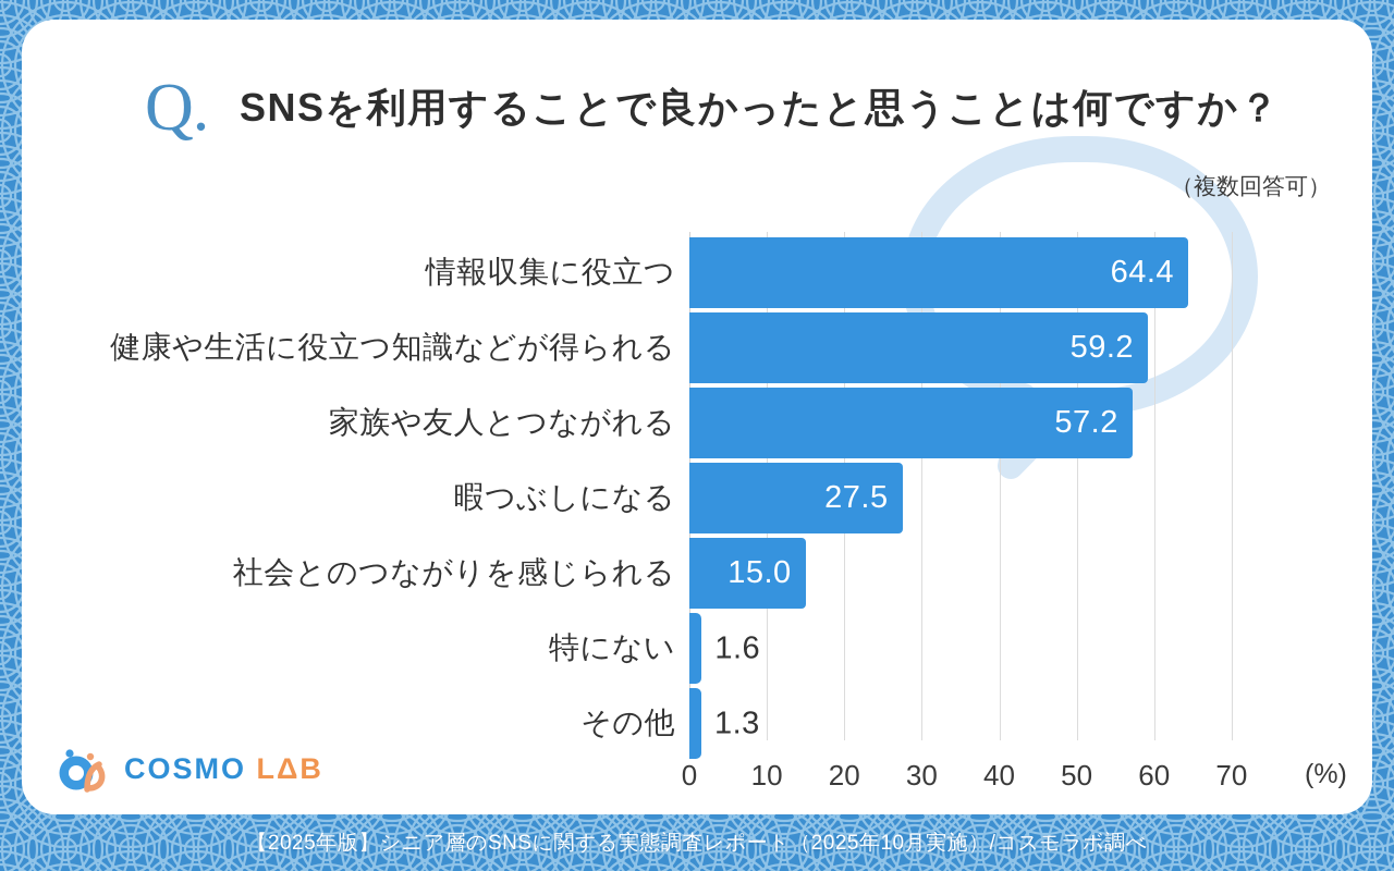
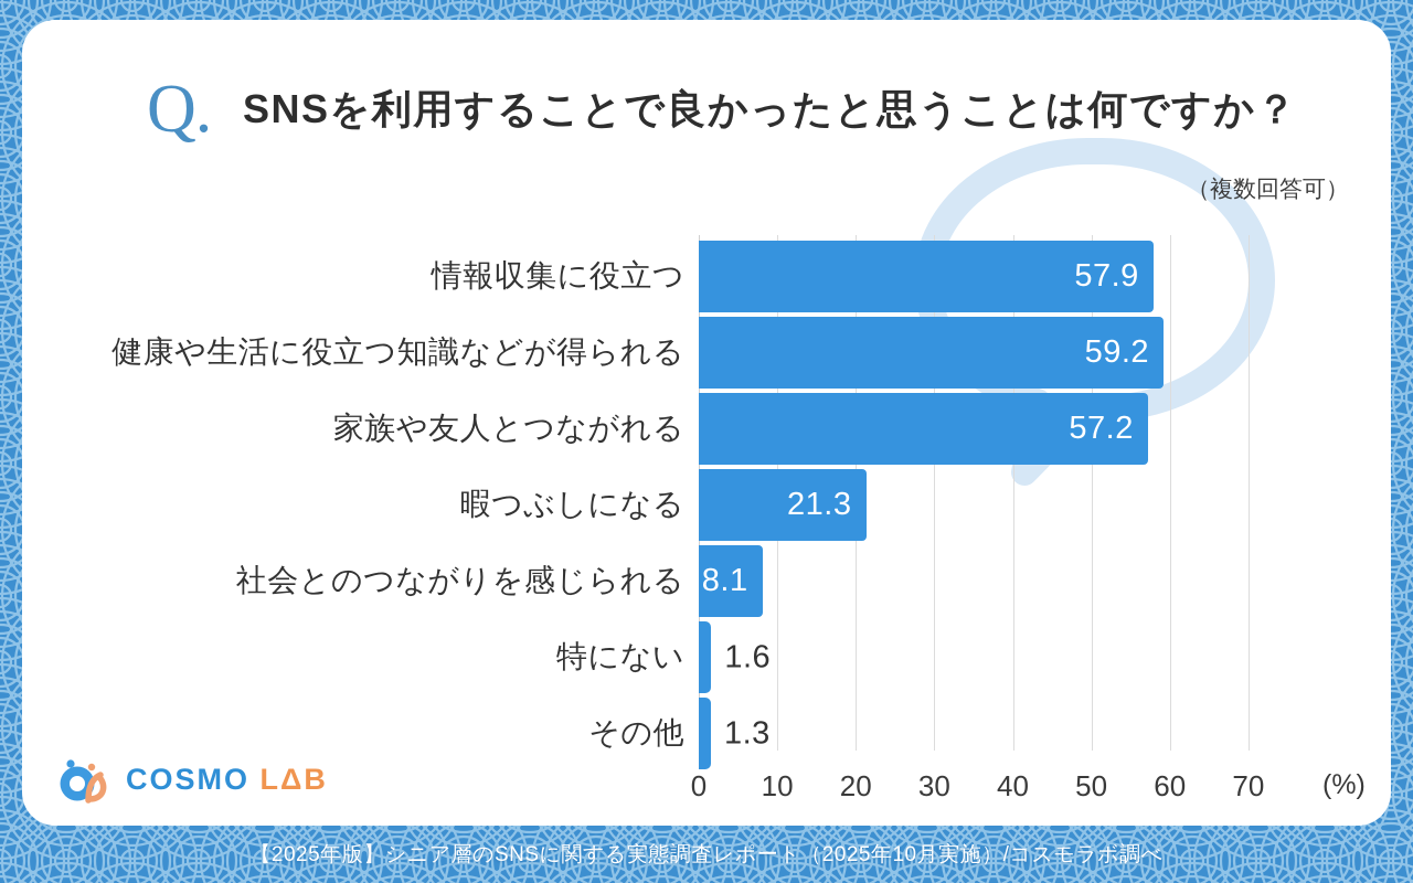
情報収集に役立つ: 64.4 -> 57.9
暇つぶしになる: 27.5 -> 21.3
社会とのつながりを感じられる: 15.0 -> 8.1
